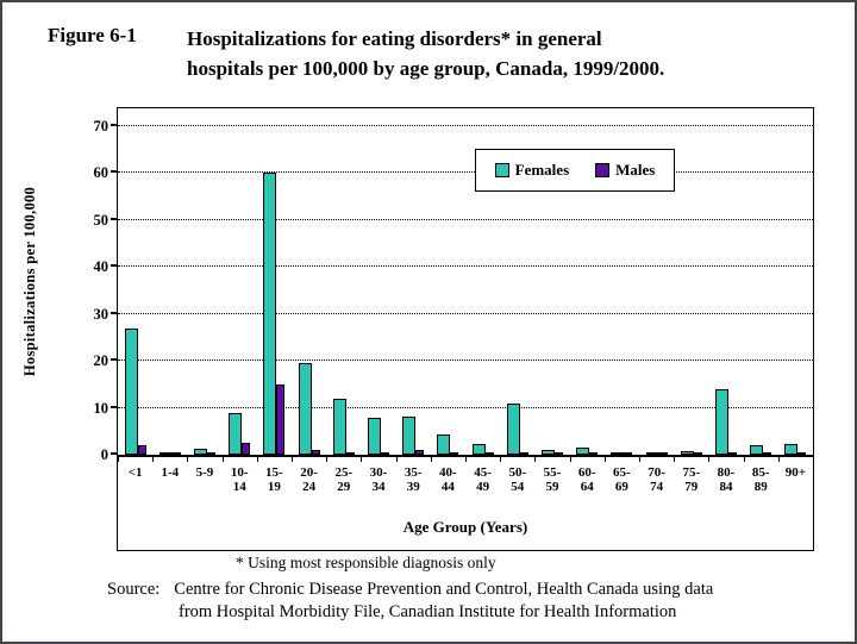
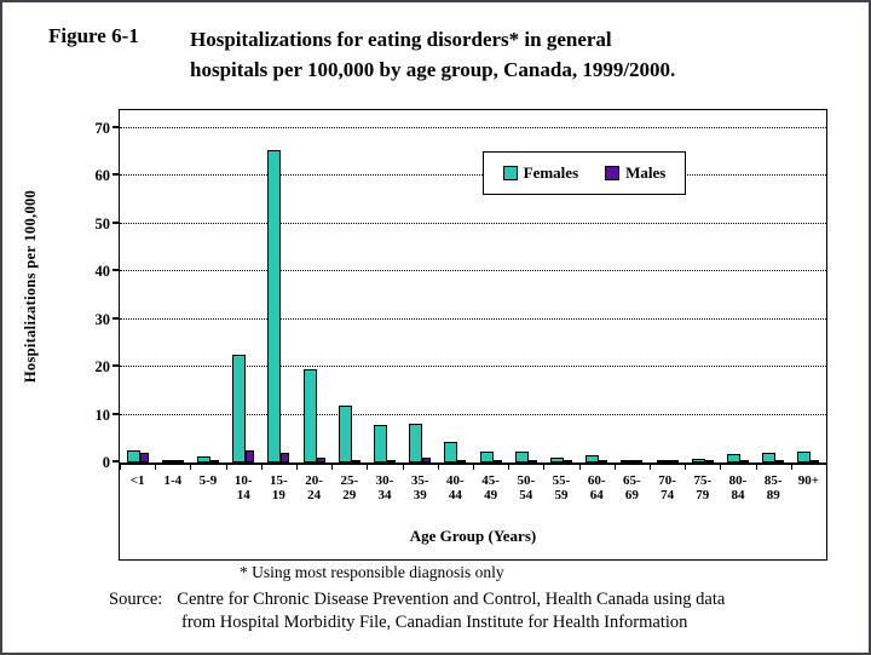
Females/<1: 27 -> 2
Females/10-14: 9 -> 22
Females/15-19: 60 -> 66
Males/15-19: 15 -> 2
Females/50-54: 11 -> 2
Females/80-84: 14 -> 2
